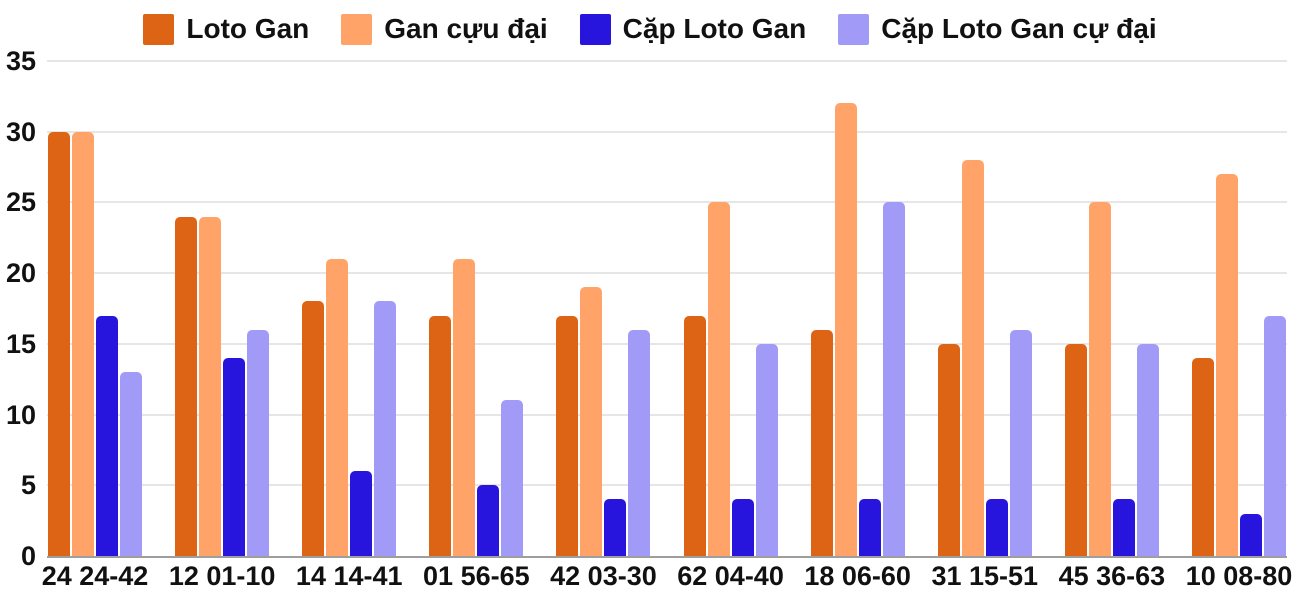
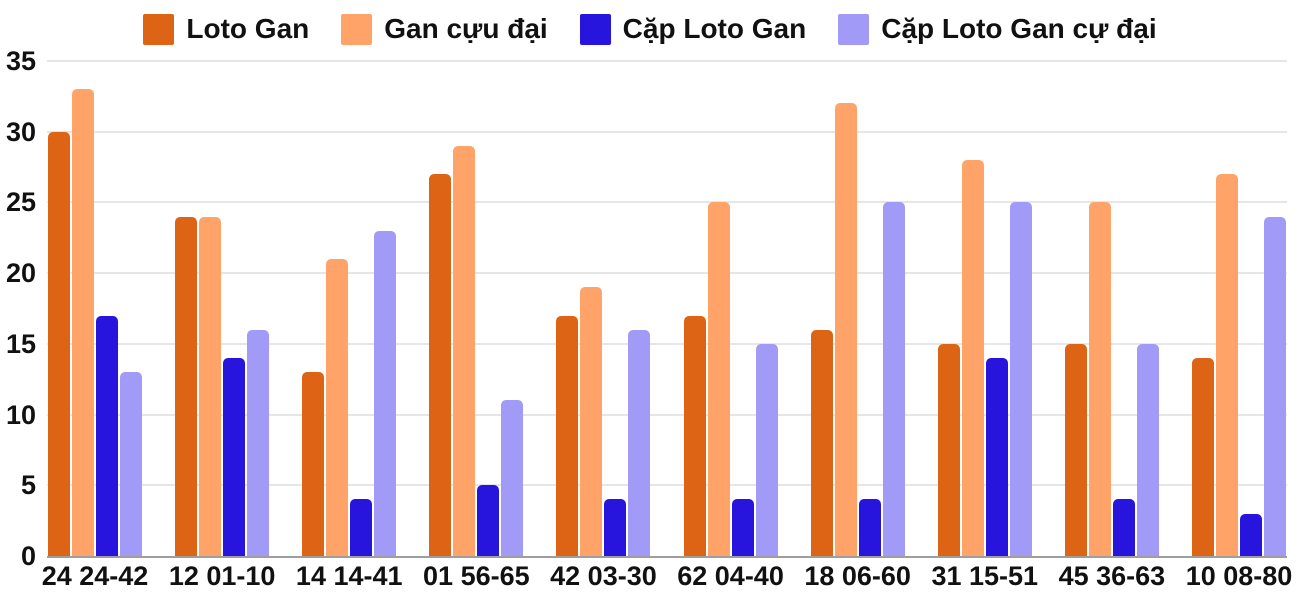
Gan cựu đại/24 24-42: 30 -> 33
Loto Gan/14 14-41: 18 -> 13
Cặp Loto Gan/14 14-41: 6 -> 4
Cặp Loto Gan cự đại/14 14-41: 18 -> 23
Loto Gan/01 56-65: 17 -> 27
Gan cựu đại/01 56-65: 21 -> 29
Cặp Loto Gan/31 15-51: 4 -> 14
Cặp Loto Gan cự đại/31 15-51: 16 -> 25
Cặp Loto Gan cự đại/10 08-80: 17 -> 24
